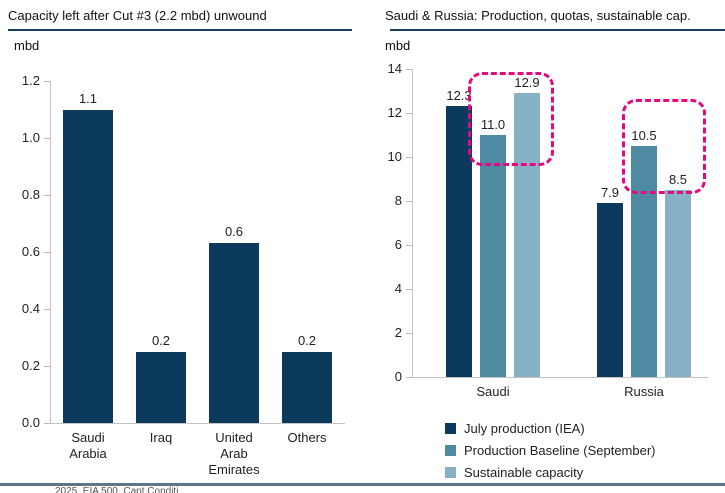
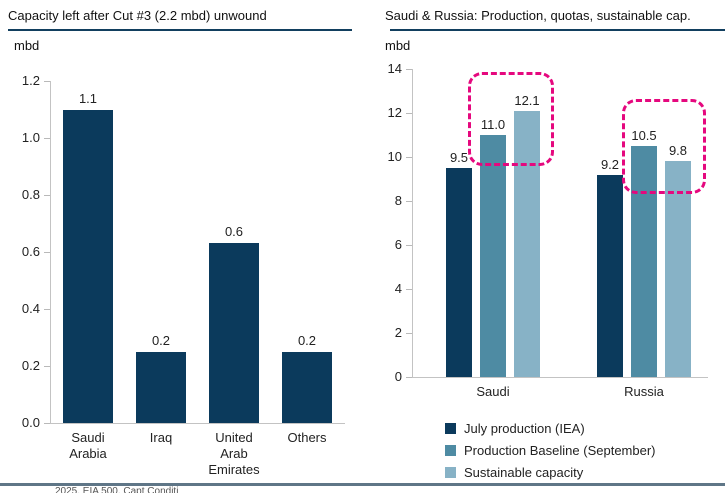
Saudi & Russia: Production, quotas, sustainable cap./July production (IEA)/Saudi: 12.3 -> 9.5
Saudi & Russia: Production, quotas, sustainable cap./Sustainable capacity/Saudi: 12.9 -> 12.1
Saudi & Russia: Production, quotas, sustainable cap./July production (IEA)/Russia: 7.9 -> 9.2
Saudi & Russia: Production, quotas, sustainable cap./Sustainable capacity/Russia: 8.5 -> 9.8
